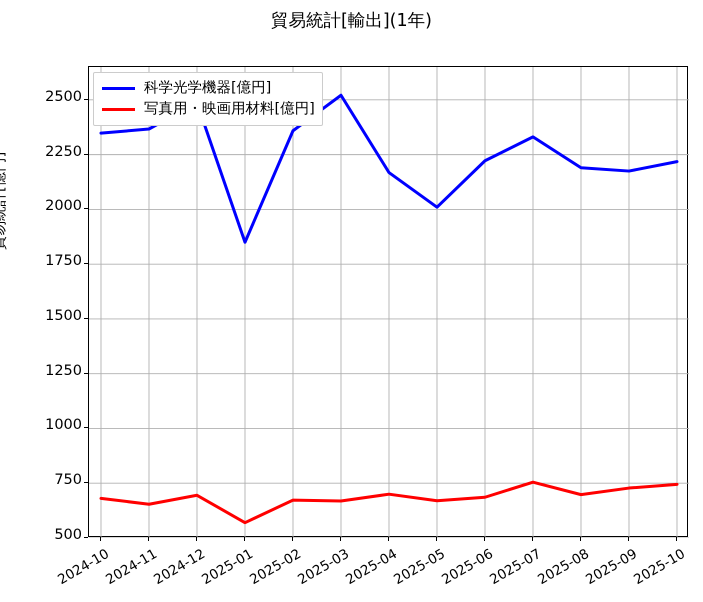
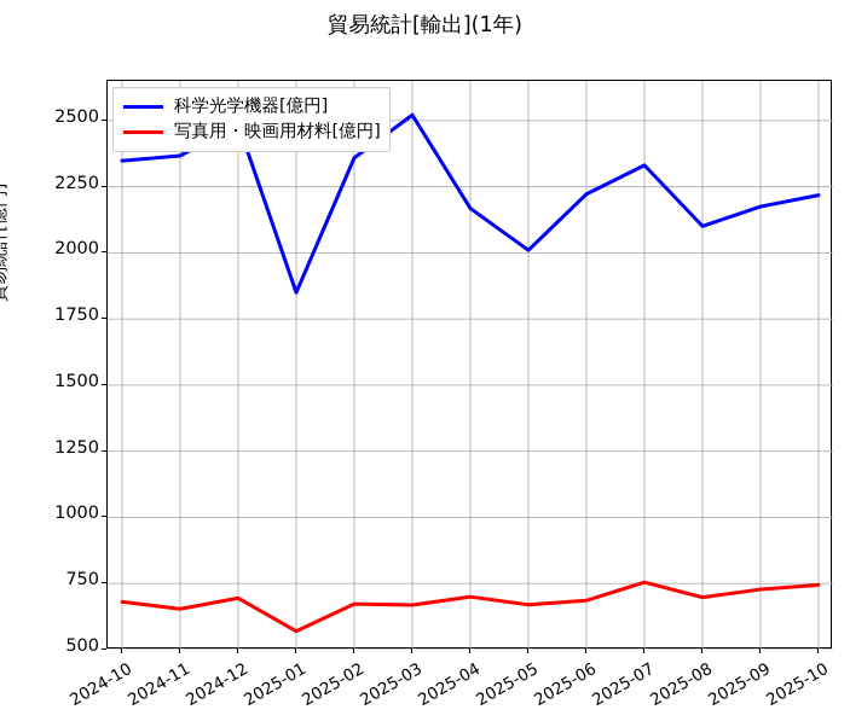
科学光学機器[億円]/2025-08: 2190 -> 2100
